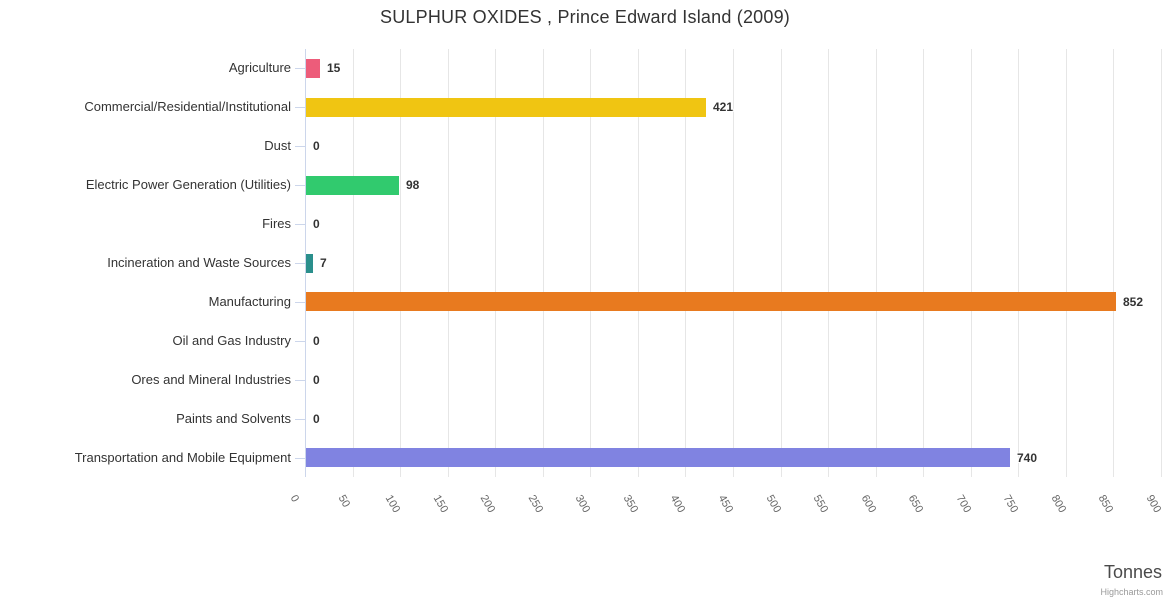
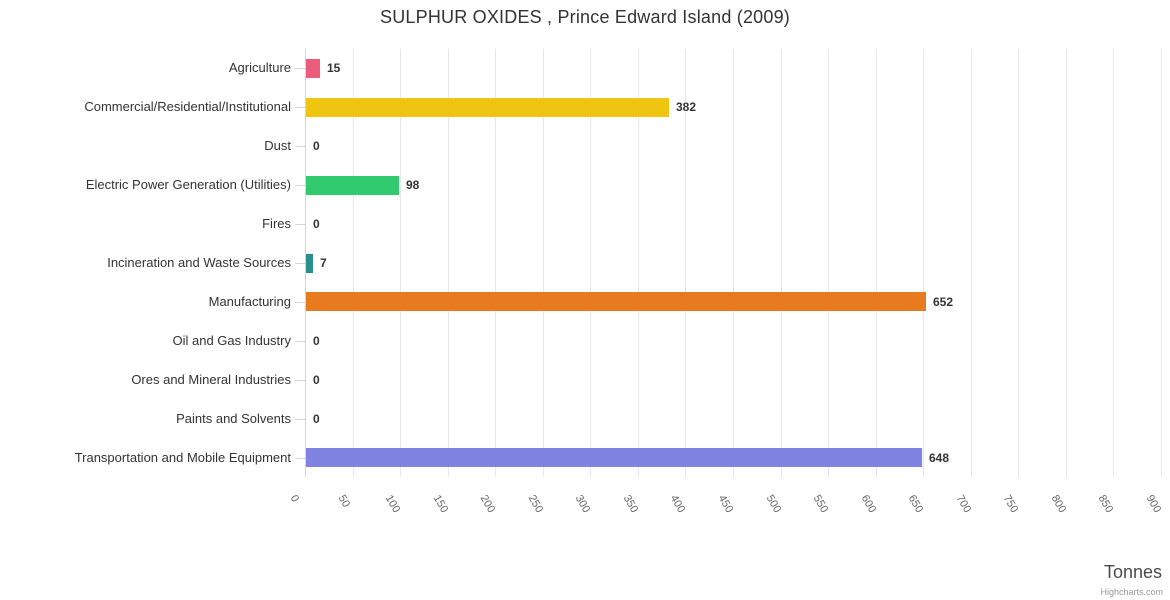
Commercial/Residential/Institutional: 421 -> 382
Manufacturing: 852 -> 652
Transportation and Mobile Equipment: 740 -> 648
